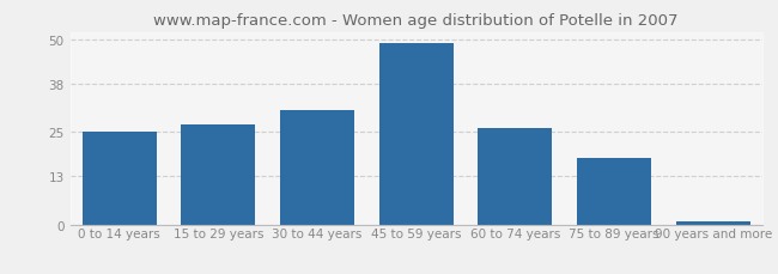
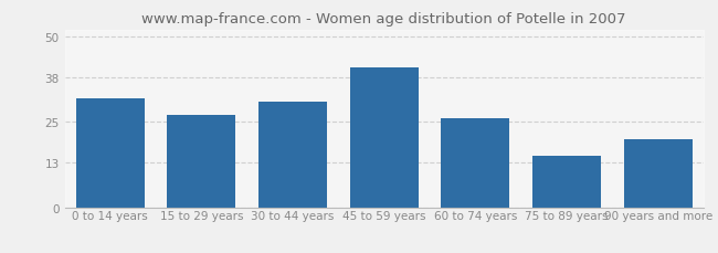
0 to 14 years: 25 -> 32
45 to 59 years: 49 -> 41
75 to 89 years: 18 -> 15
90 years and more: 1 -> 20
